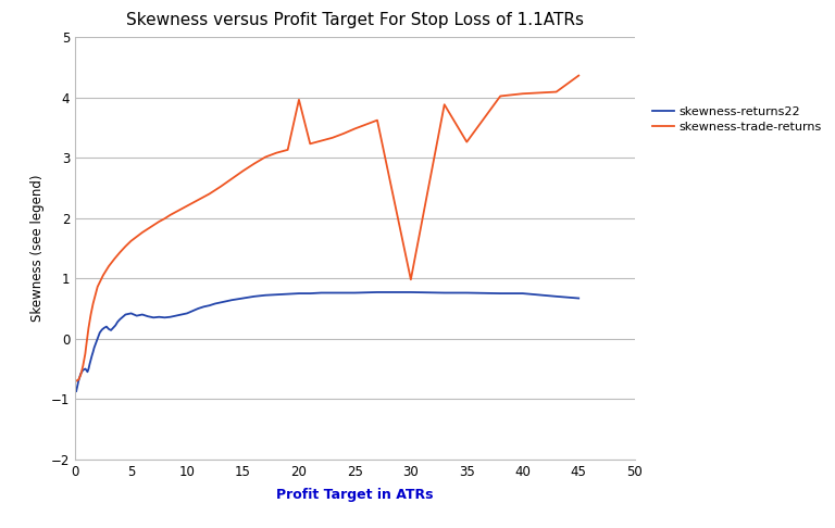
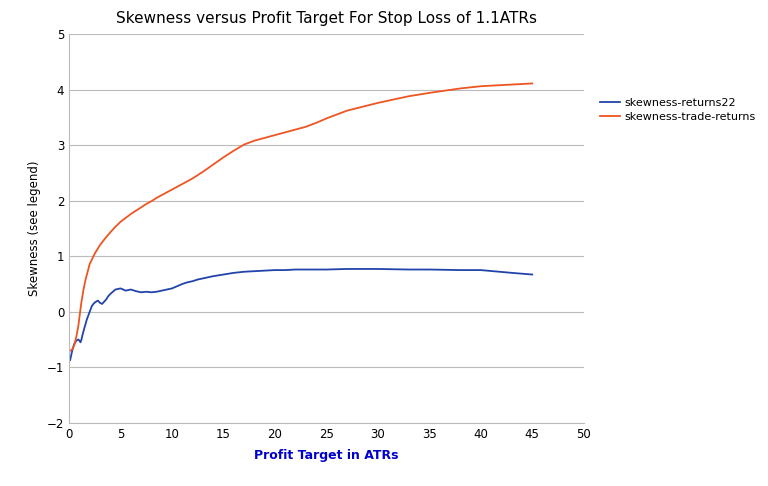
skewness-trade-returns/20: 3.96 -> 3.18
skewness-trade-returns/30: 0.98 -> 3.76
skewness-trade-returns/35: 3.26 -> 3.94
skewness-trade-returns/45: 4.36 -> 4.11
